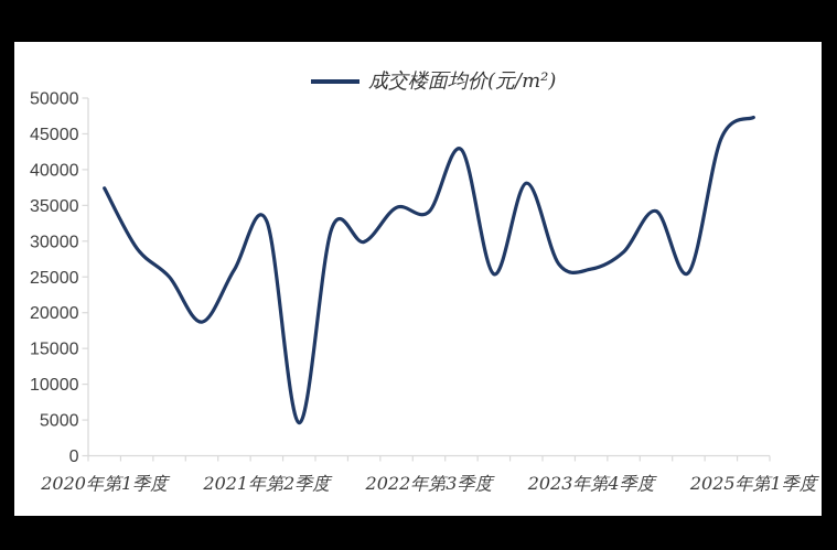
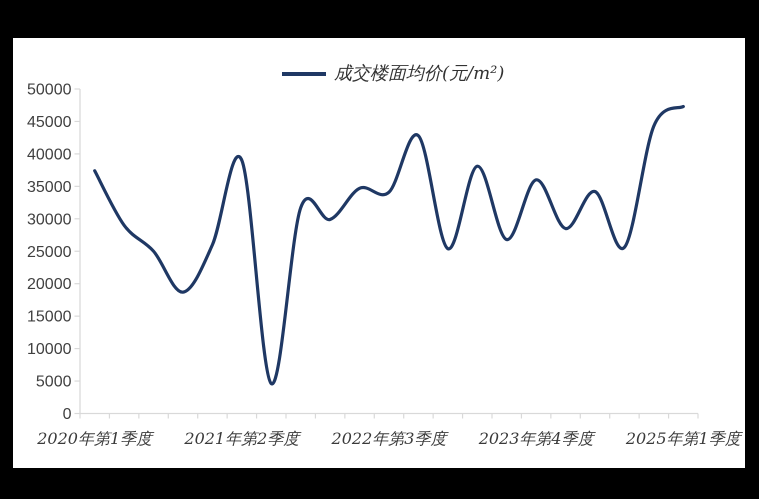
2021年第2季度: 33000 -> 39000
2023年第4季度: 26000 -> 36000
